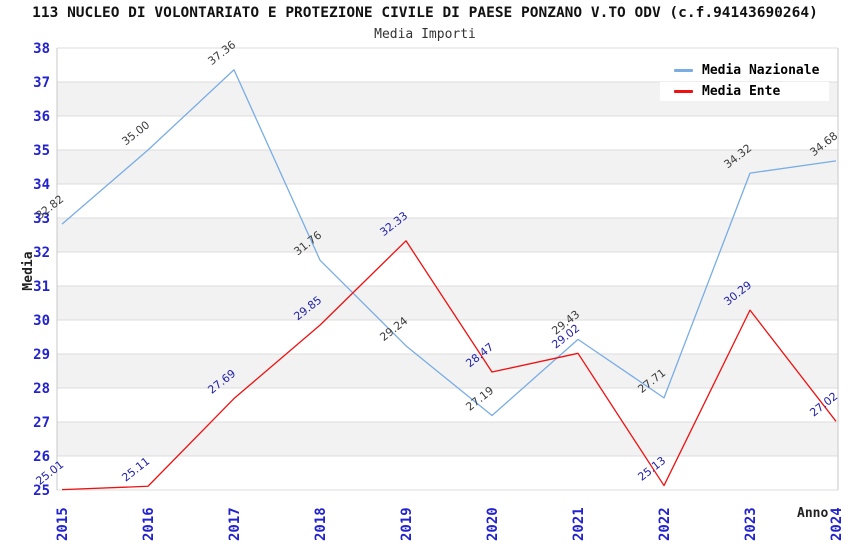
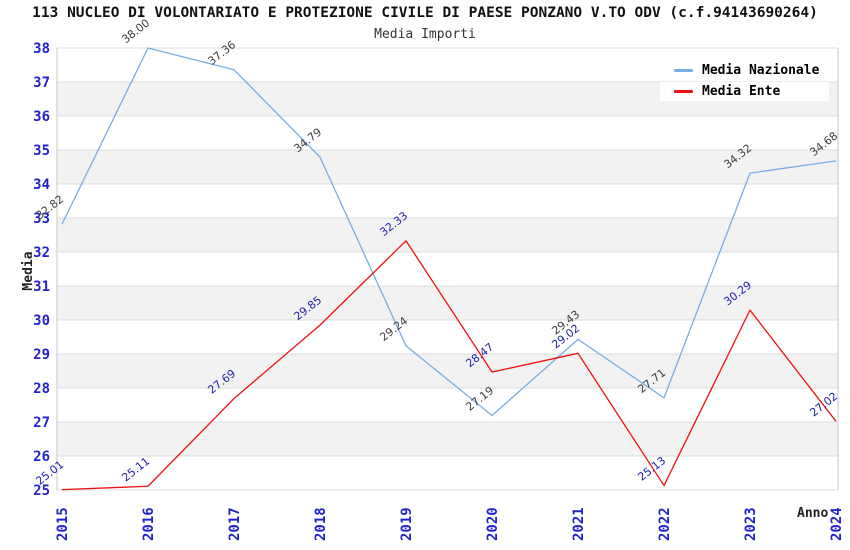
Media Nazionale/2016: 35.00 -> 38.00
Media Nazionale/2018: 31.76 -> 34.79
